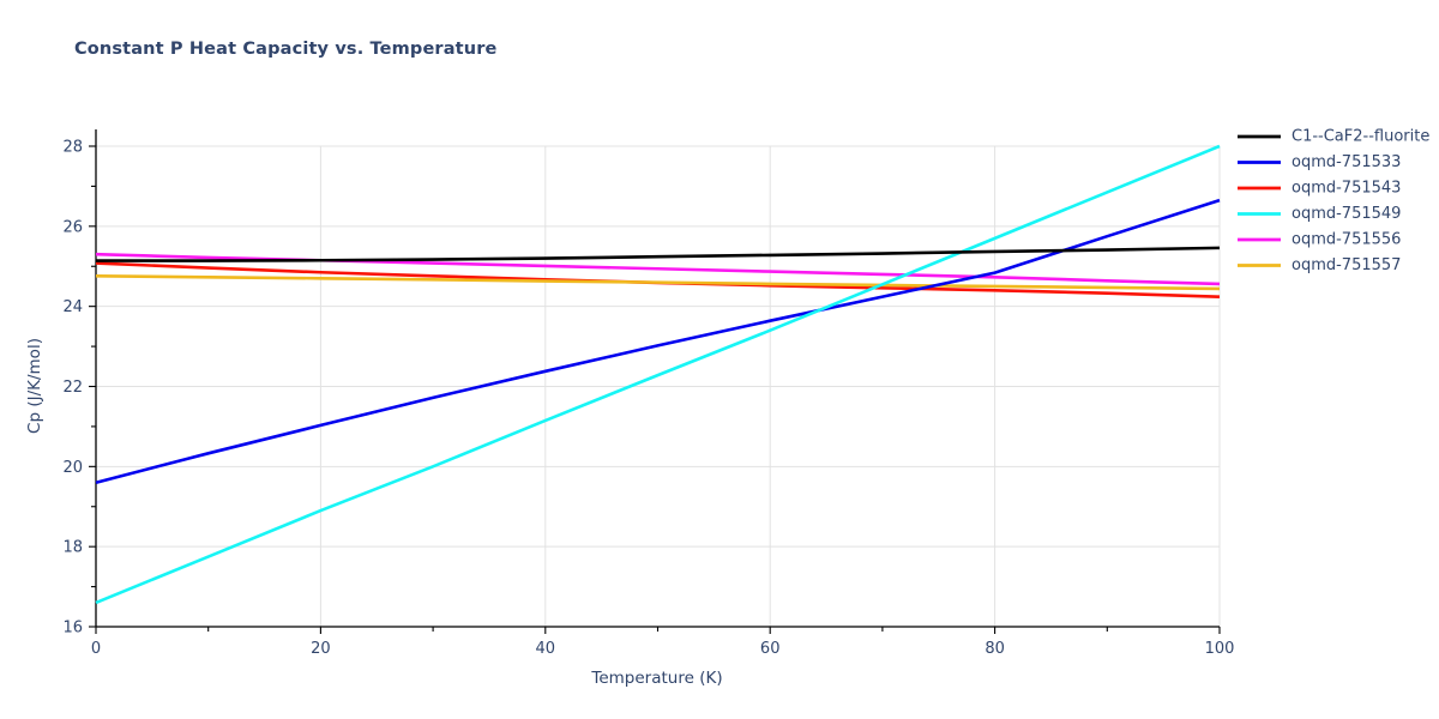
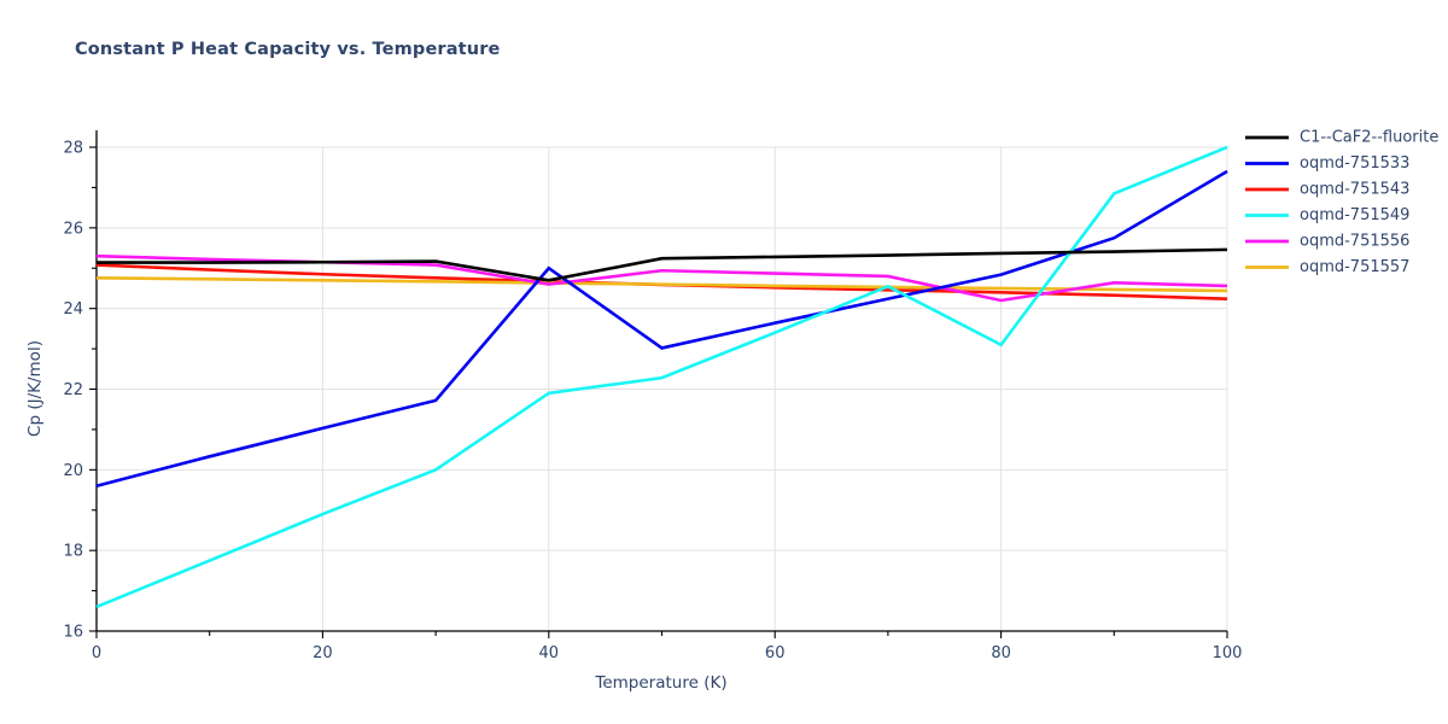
C1--CaF2--fluorite/40: 25.2 -> 24.7
oqmd-751533/40: 22.4 -> 25.0
oqmd-751549/40: 21.1 -> 21.9
oqmd-751556/40: 25.0 -> 24.6
oqmd-751549/80: 25.7 -> 23.1
oqmd-751556/80: 24.7 -> 24.2
oqmd-751533/100: 26.6 -> 27.4
